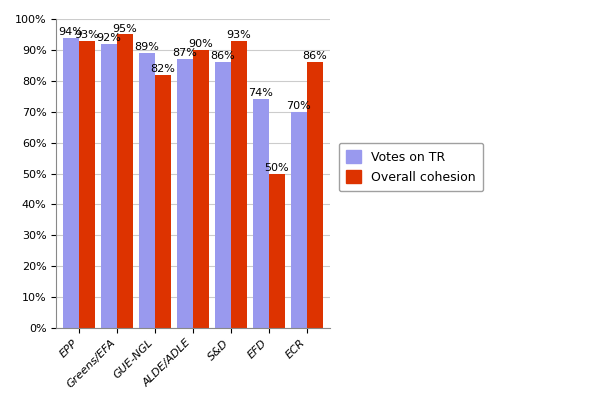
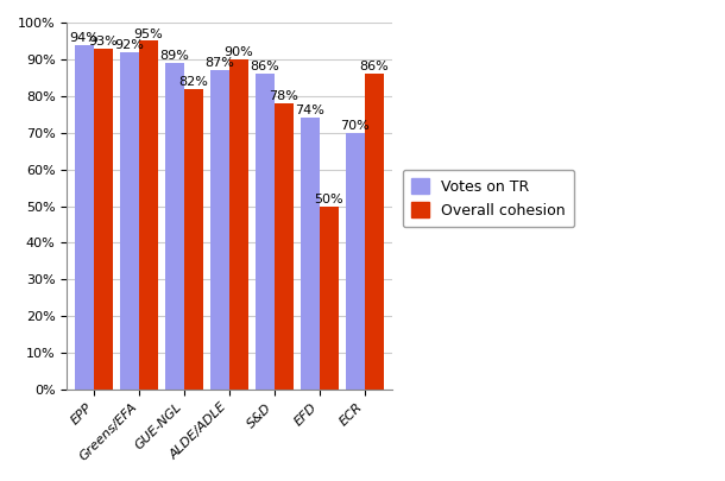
Overall cohesion/S&D: 93% -> 78%
